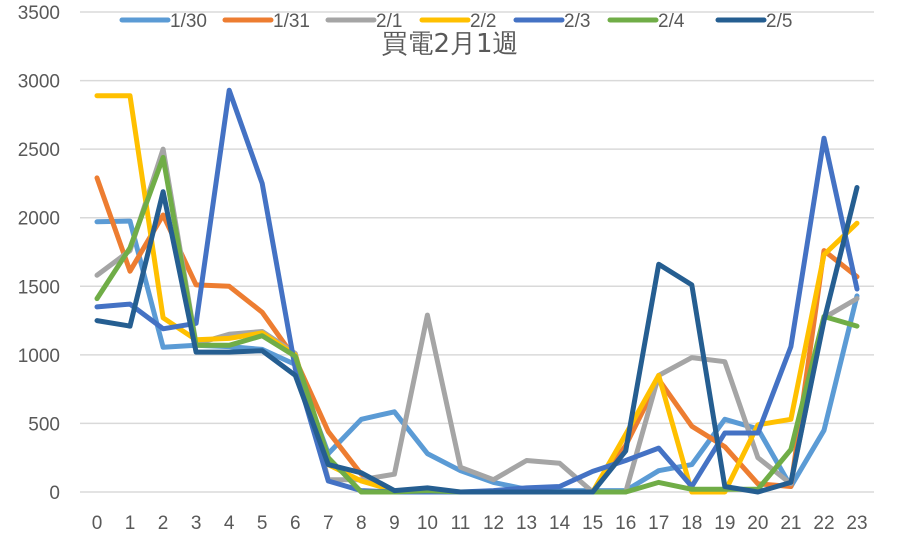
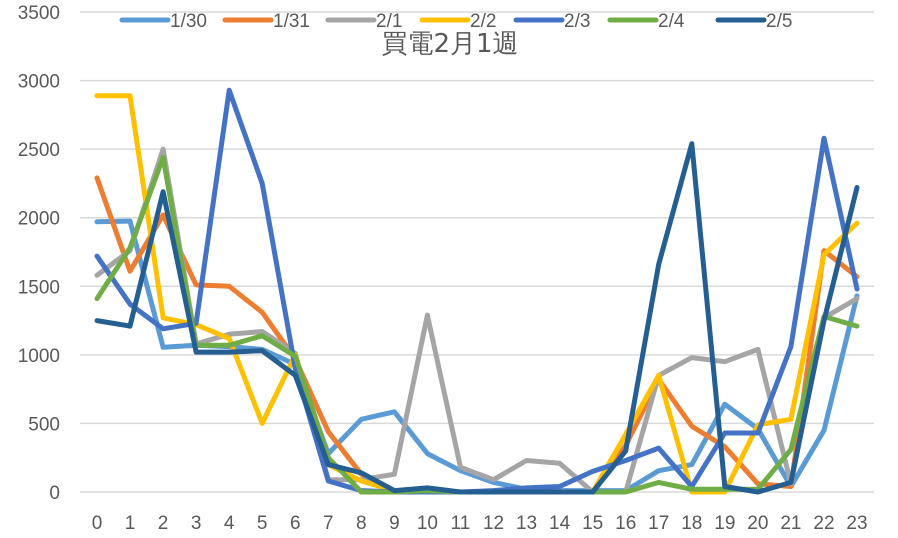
2/3/0: 1350 -> 1720
2/2/3: 1110 -> 1220
2/2/5: 1160 -> 500
2/5/18: 1510 -> 2540
1/30/19: 530 -> 640
2/1/20: 250 -> 1040
